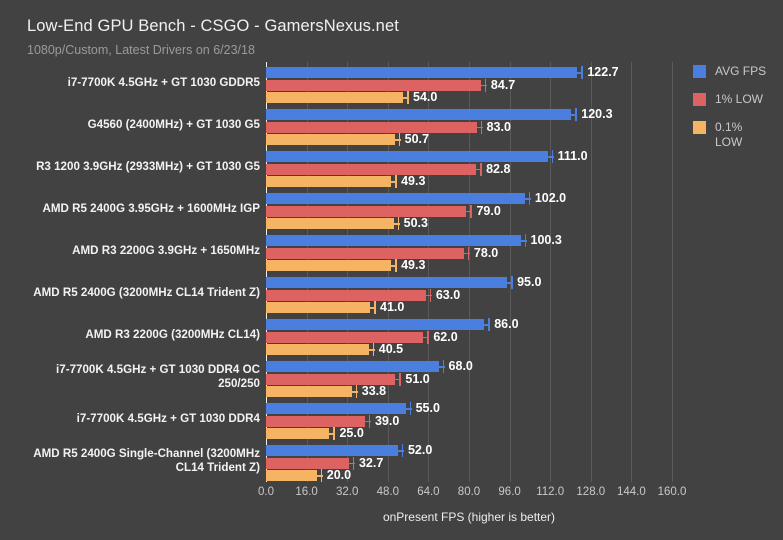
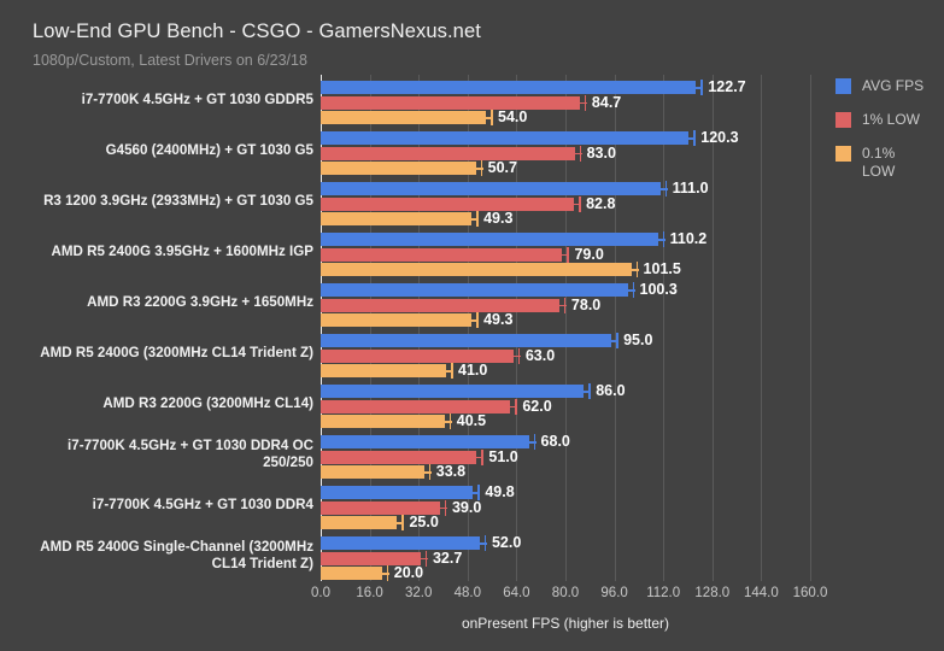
AVG FPS/AMD R5 2400G 3.95GHz + 1600MHz IGP: 102.0 -> 110.2
0.1% LOW/AMD R5 2400G 3.95GHz + 1600MHz IGP: 50.3 -> 101.5
AVG FPS/i7-7700K 4.5GHz + GT 1030 DDR4: 55.0 -> 49.8
